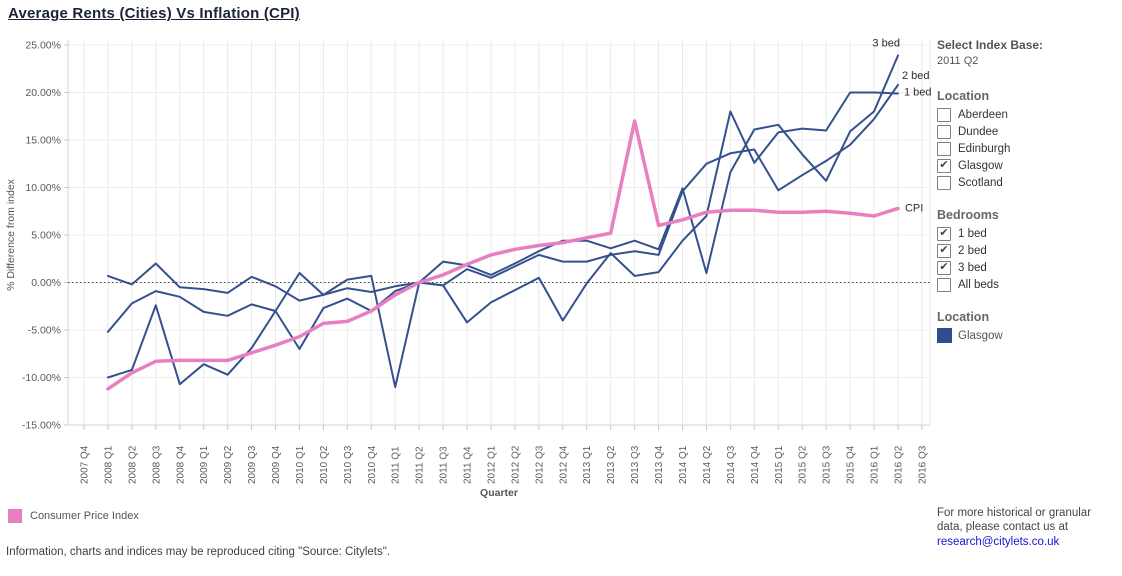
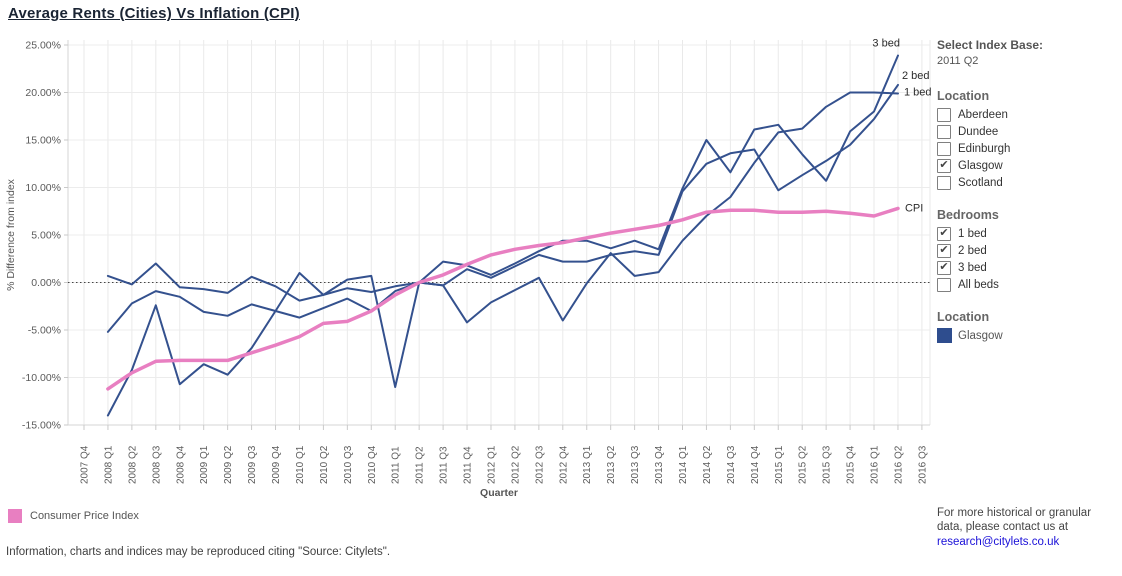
3 bed/2008 Q1: -10% -> -14%
2 bed/2010 Q1: -7% -> -4%
CPI/2013 Q3: 17% -> 6%
3 bed/2014 Q2: 1% -> 15%
1 bed/2014 Q3: 18% -> 9%
1 bed/2015 Q3: 16% -> 18%
